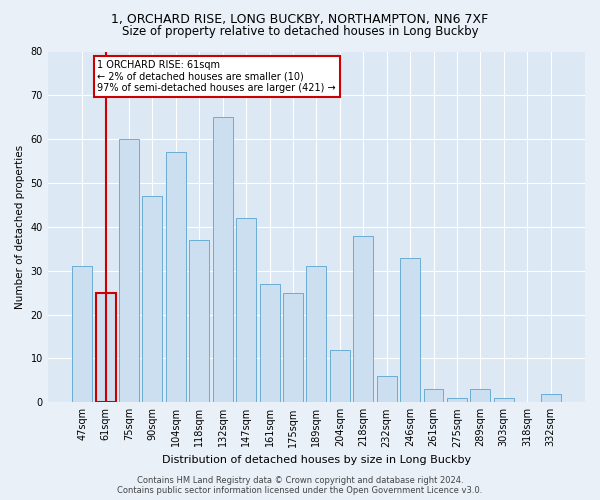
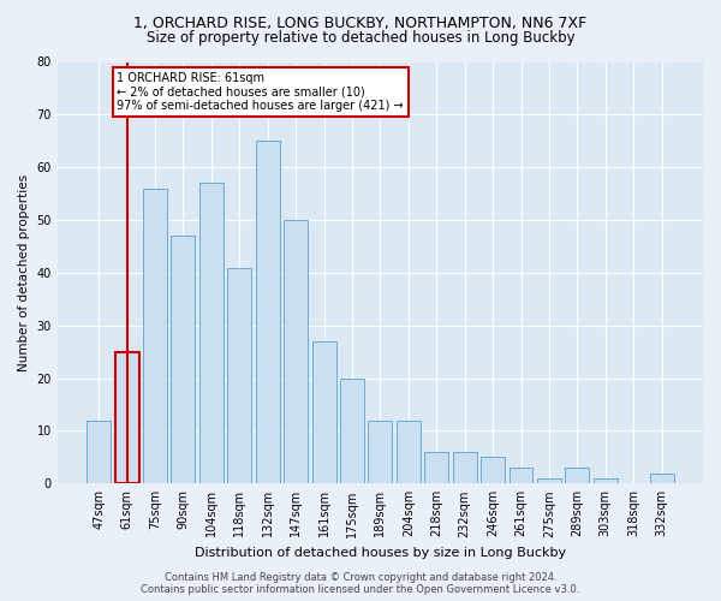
47sqm: 31 -> 12
75sqm: 60 -> 56
118sqm: 37 -> 41
147sqm: 42 -> 50
175sqm: 25 -> 20
189sqm: 31 -> 12
218sqm: 38 -> 6
246sqm: 33 -> 5
